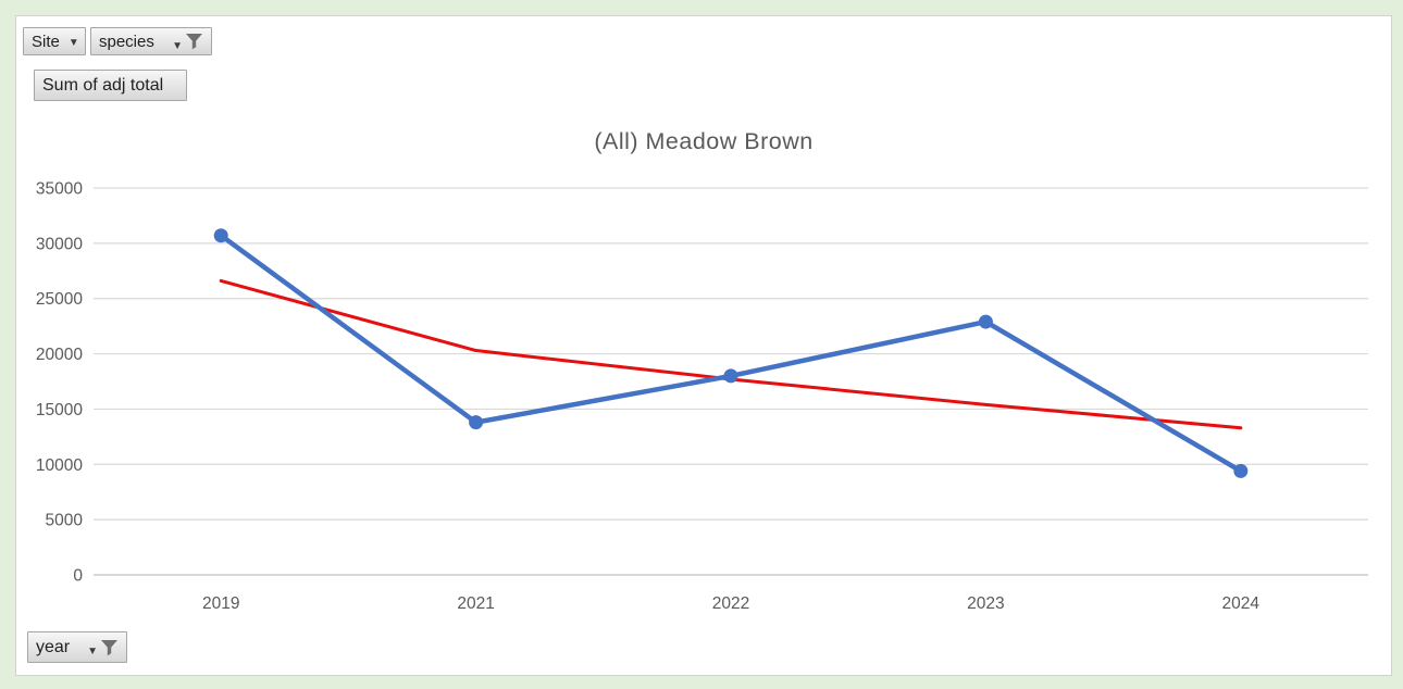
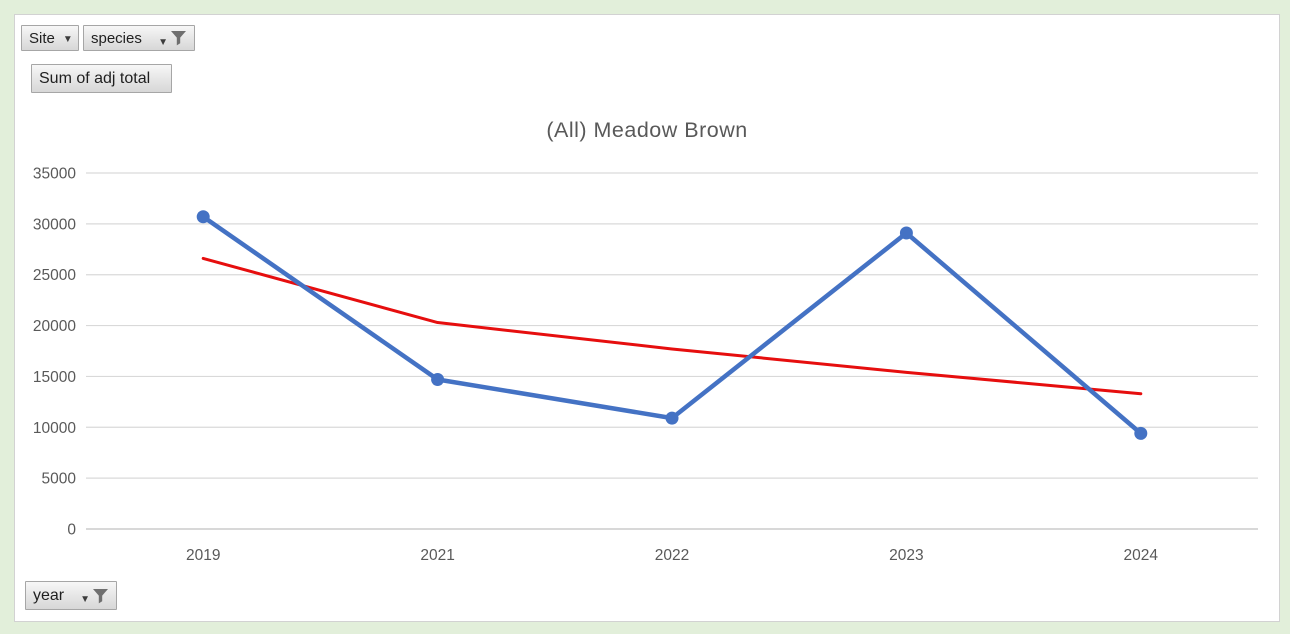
Sum of adj total/2021: 13800 -> 14700
Sum of adj total/2022: 18000 -> 10900
Sum of adj total/2023: 22900 -> 29100
